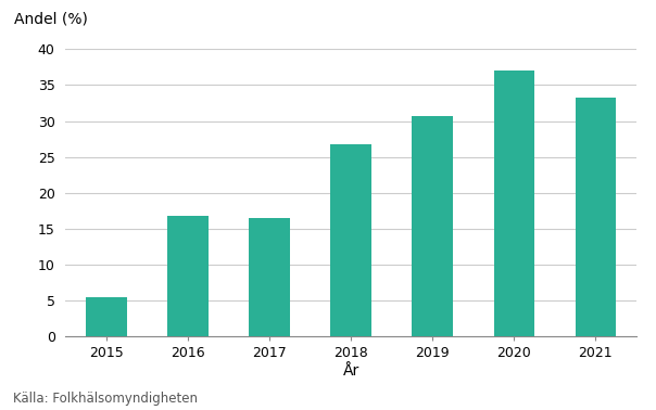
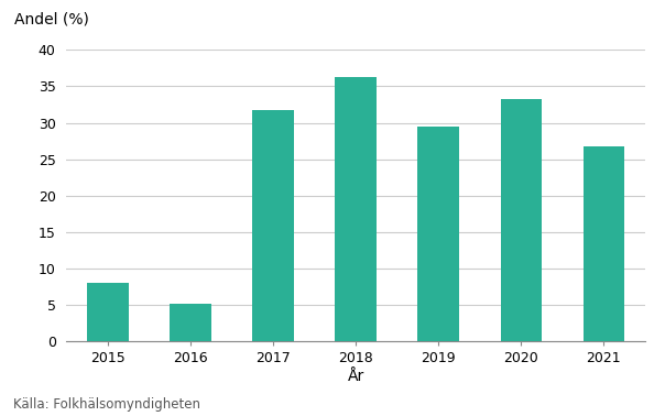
2015: 5.5 -> 8.0
2016: 16.8 -> 5.2
2017: 16.5 -> 31.8
2018: 26.7 -> 36.2
2019: 30.7 -> 29.4
2020: 37.0 -> 33.2
2021: 33.3 -> 26.8
